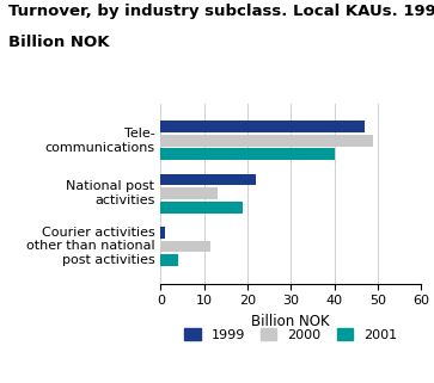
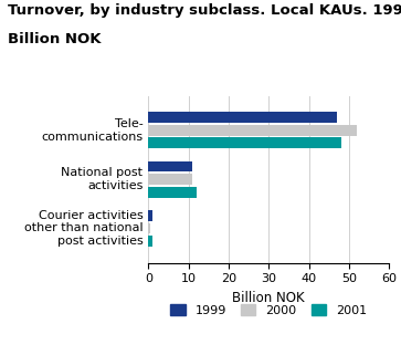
2000/Tele- communications: 49.0 -> 52.0
2001/Tele- communications: 40 -> 48
1999/National post activities: 22 -> 11
2000/National post activities: 13.0 -> 11.0
2001/National post activities: 19 -> 12
2000/Courier activities other than national post activities: 11.5 -> 0.5
2001/Courier activities other than national post activities: 4 -> 1
